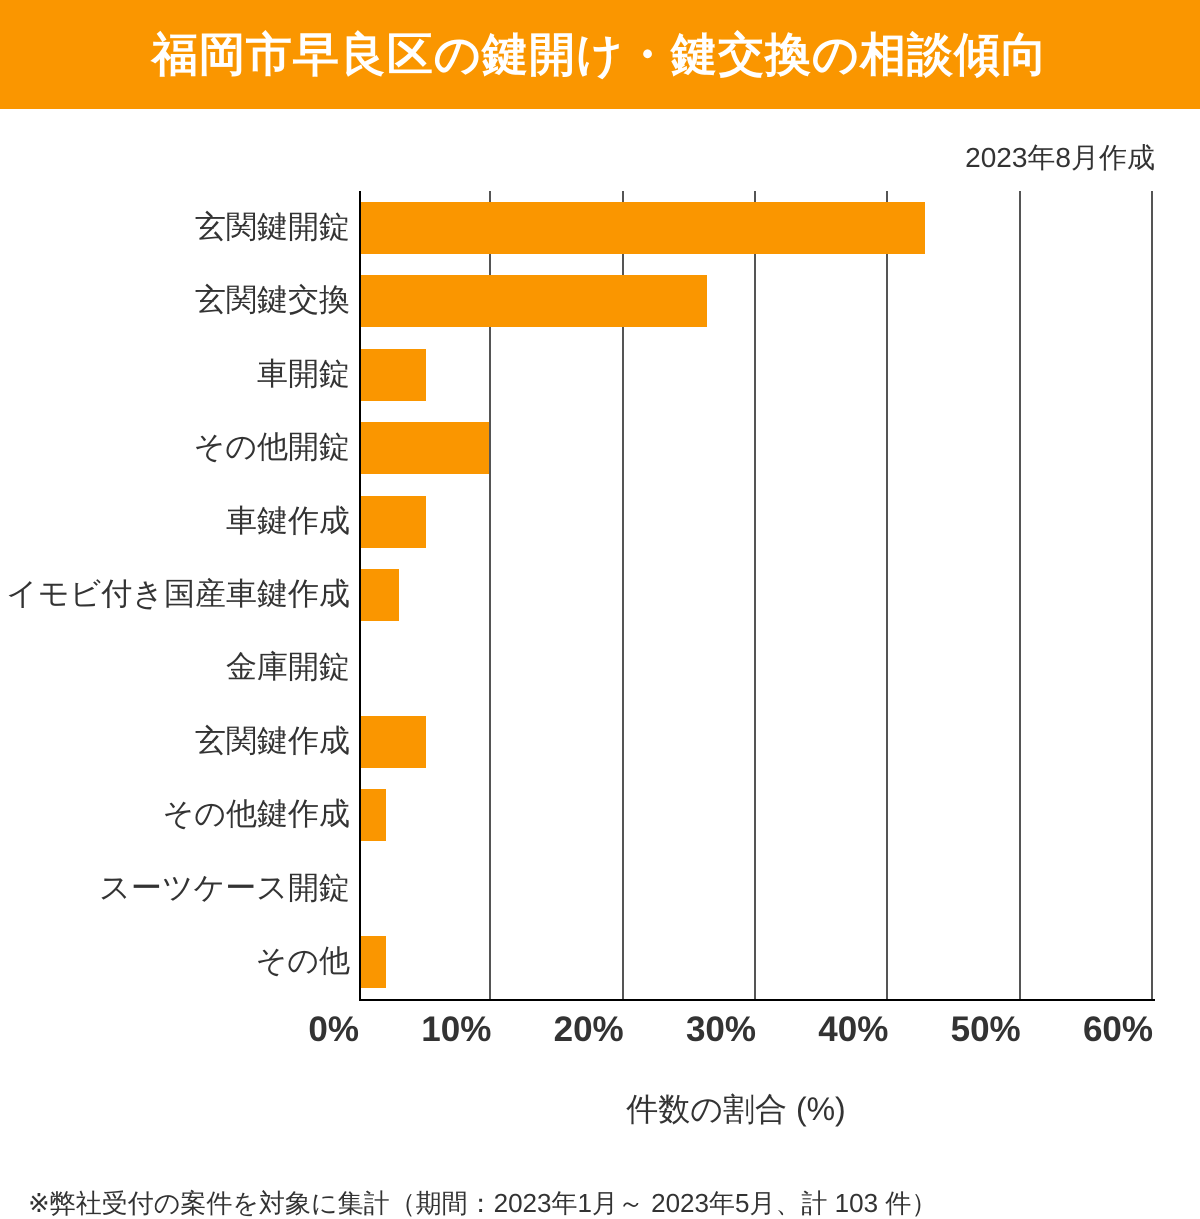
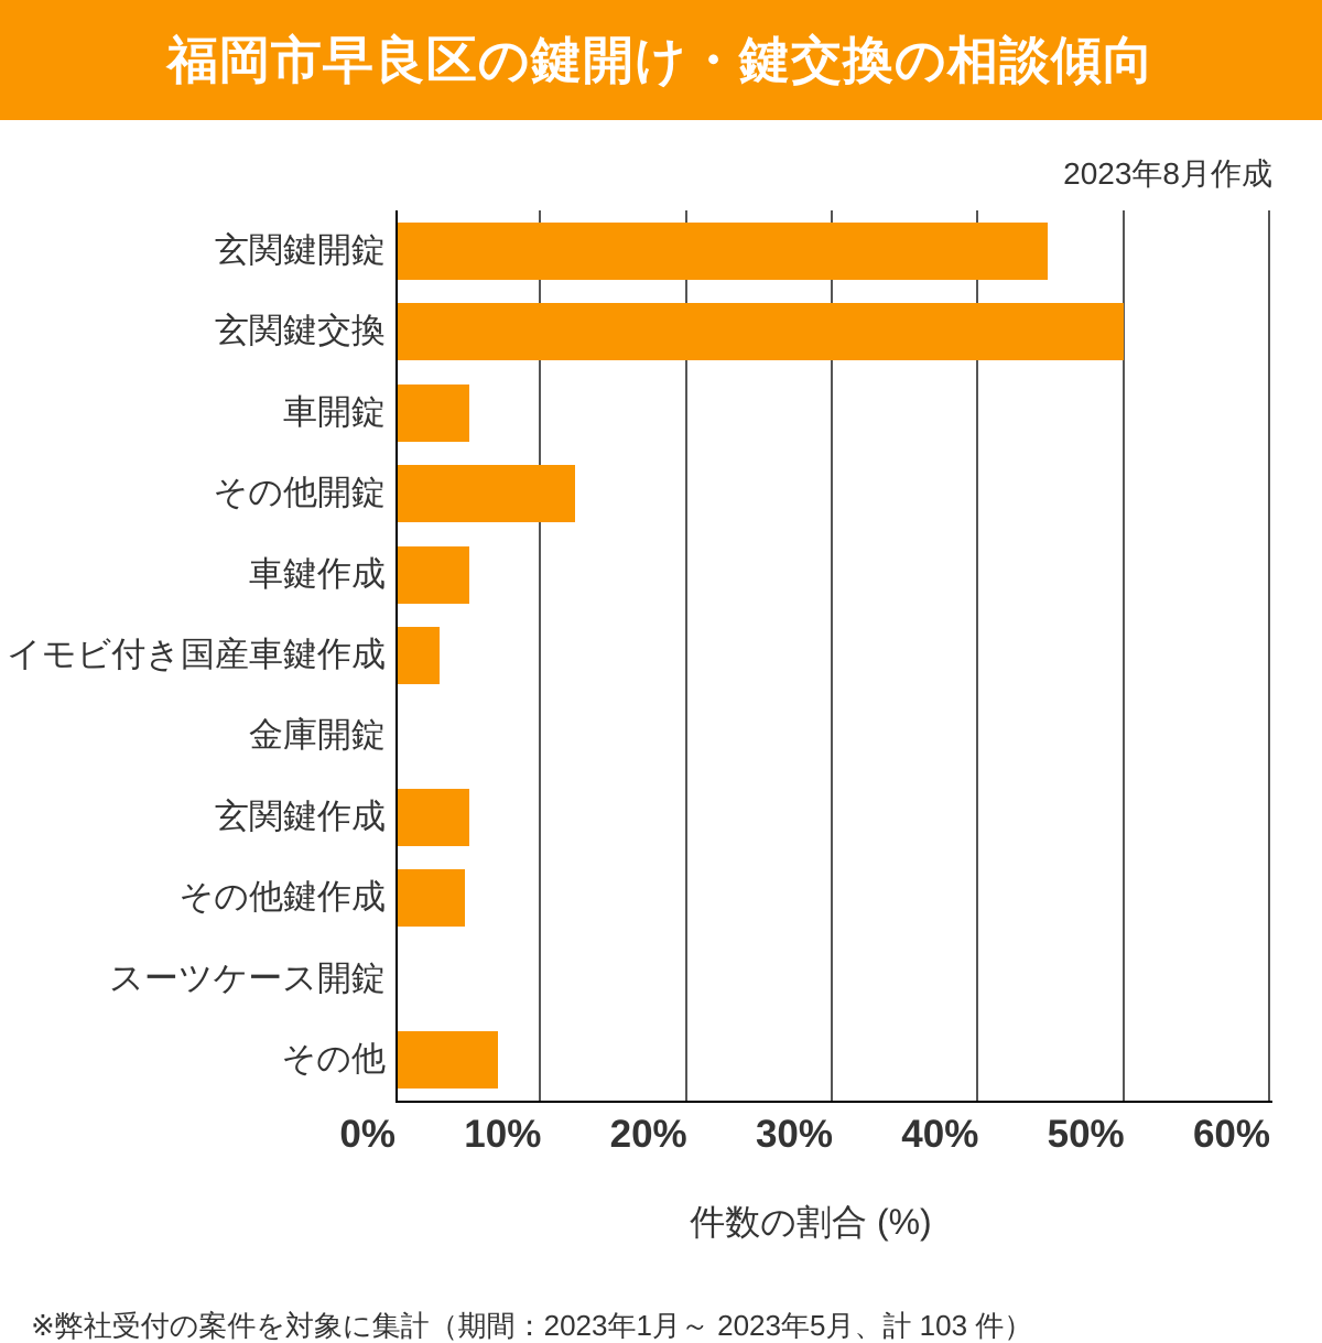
玄関鍵開錠: 42.7% -> 44.7%
玄関鍵交換: 26.2% -> 49.9%
その他開錠: 9.7% -> 12.2%
その他鍵作成: 1.9% -> 4.6%
その他: 1.9% -> 6.9%
